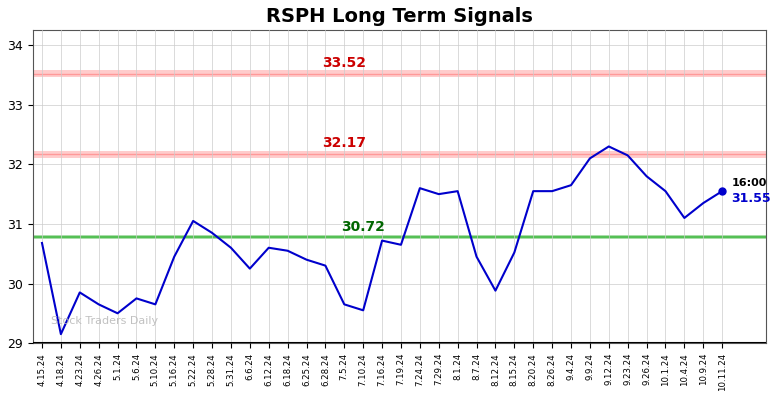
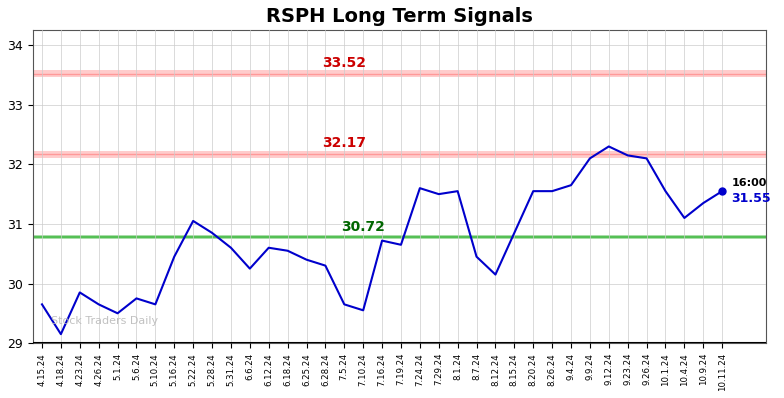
4.15.24: 30.68 -> 29.65
8.12.24: 29.88 -> 30.15
8.15.24: 30.52 -> 30.85
9.26.24: 31.80 -> 32.10
